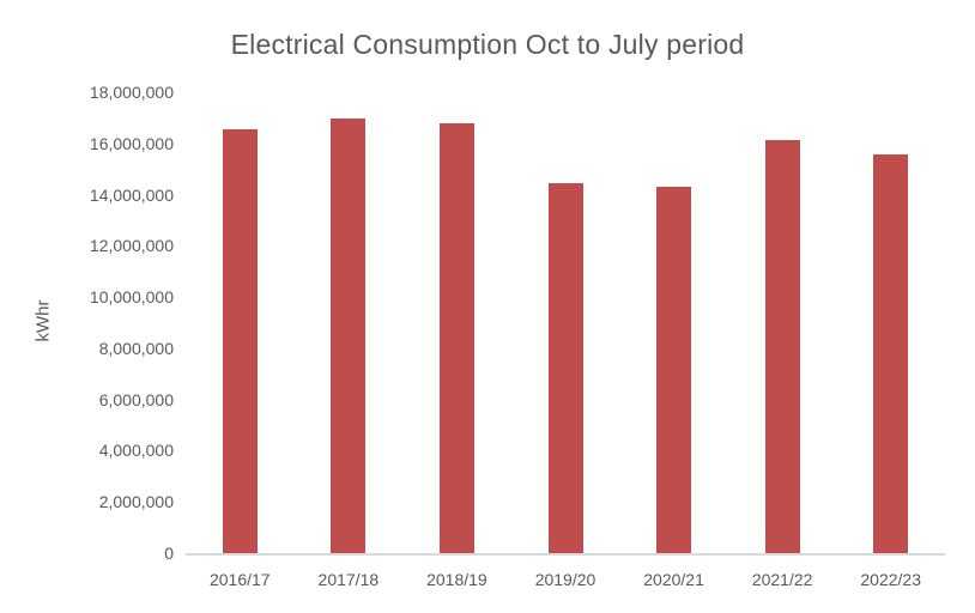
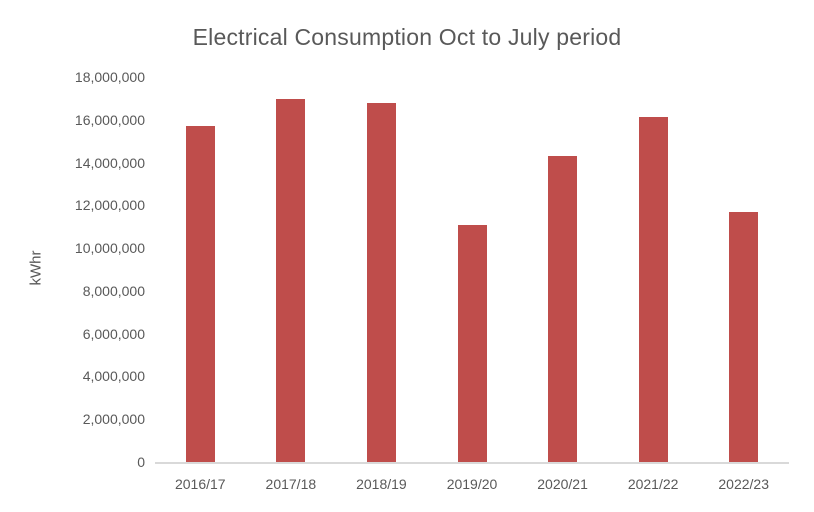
2016/17: 16600000 -> 15700000
2019/20: 14400000 -> 11100000
2022/23: 15600000 -> 11700000
